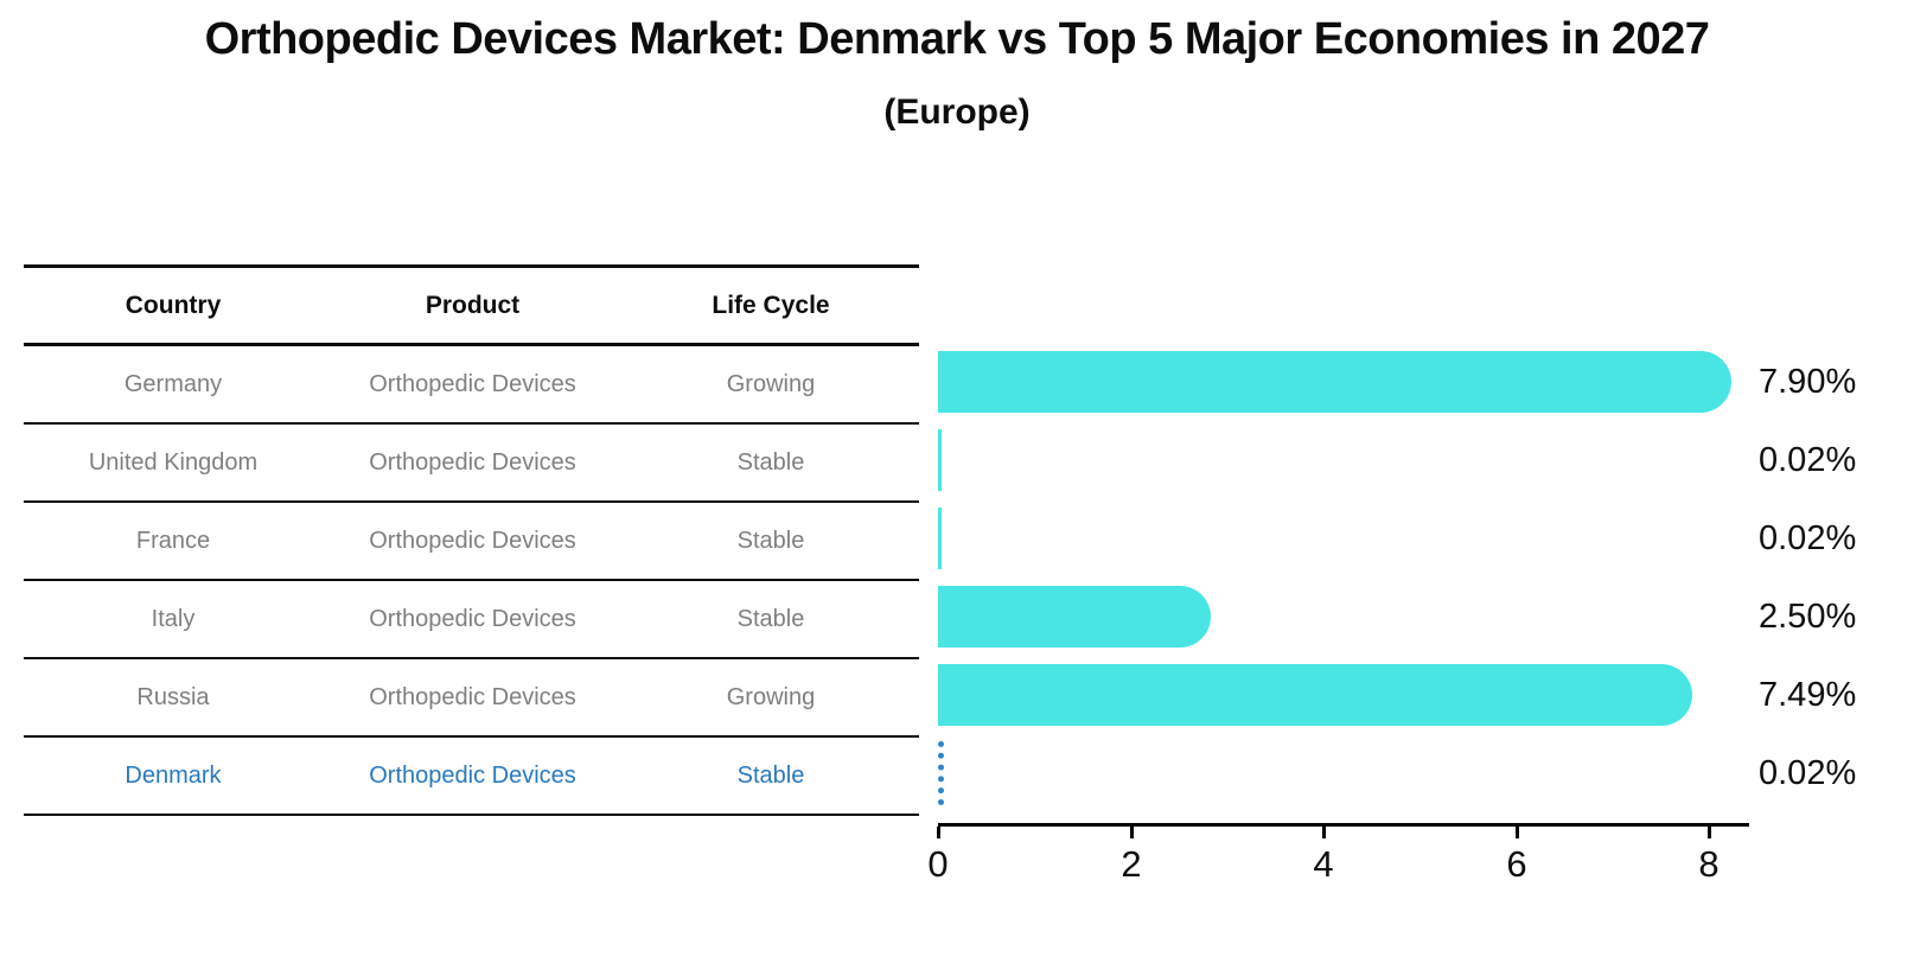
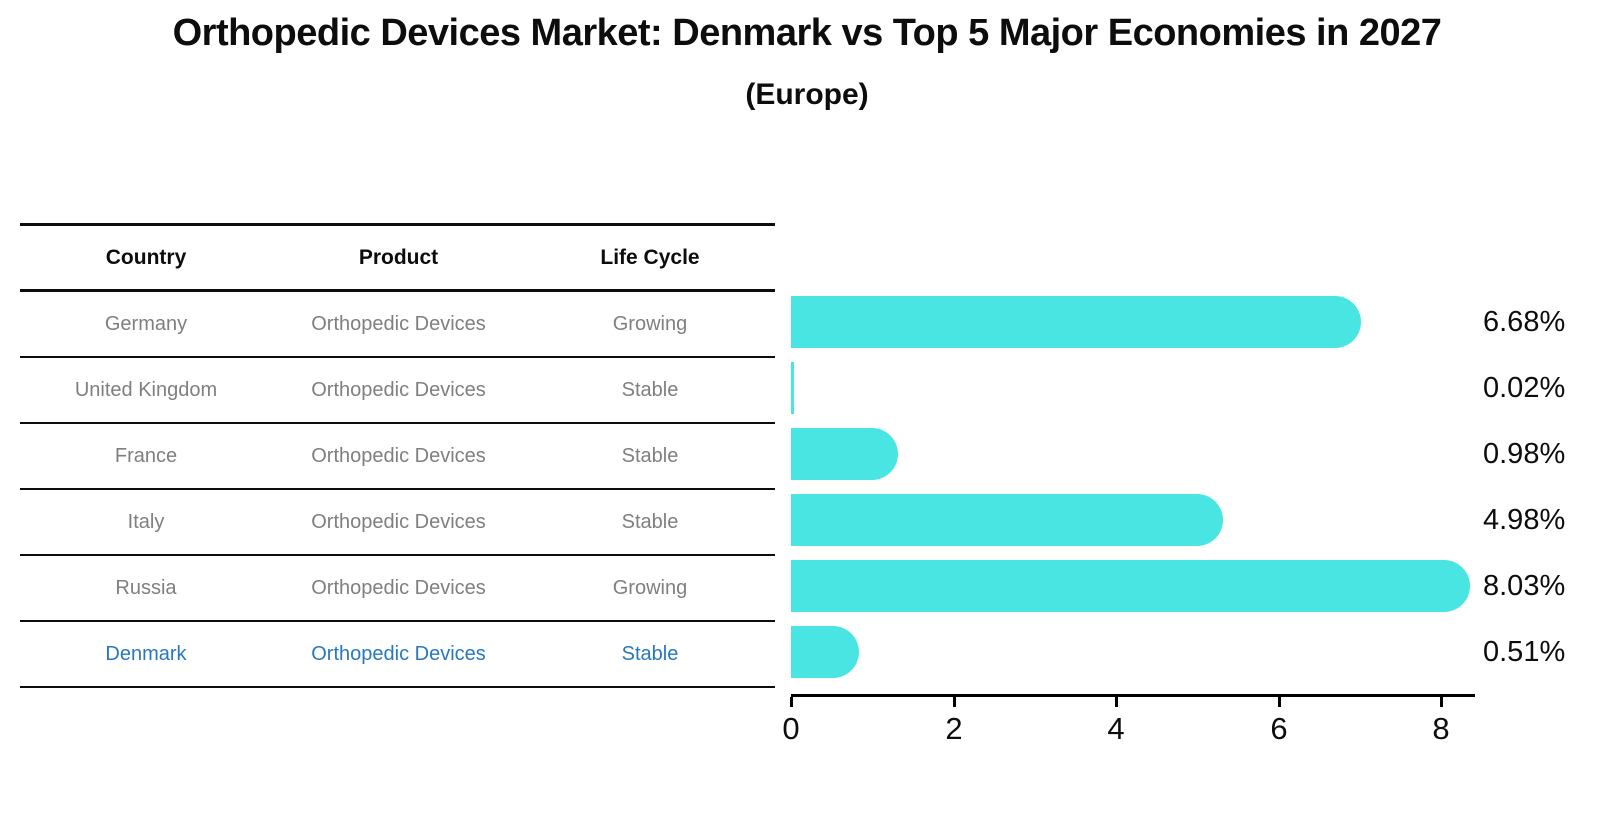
Germany: 7.90% -> 6.68%
France: 0.02% -> 0.98%
Italy: 2.50% -> 4.98%
Russia: 7.49% -> 8.03%
Denmark: 0.02% -> 0.51%
